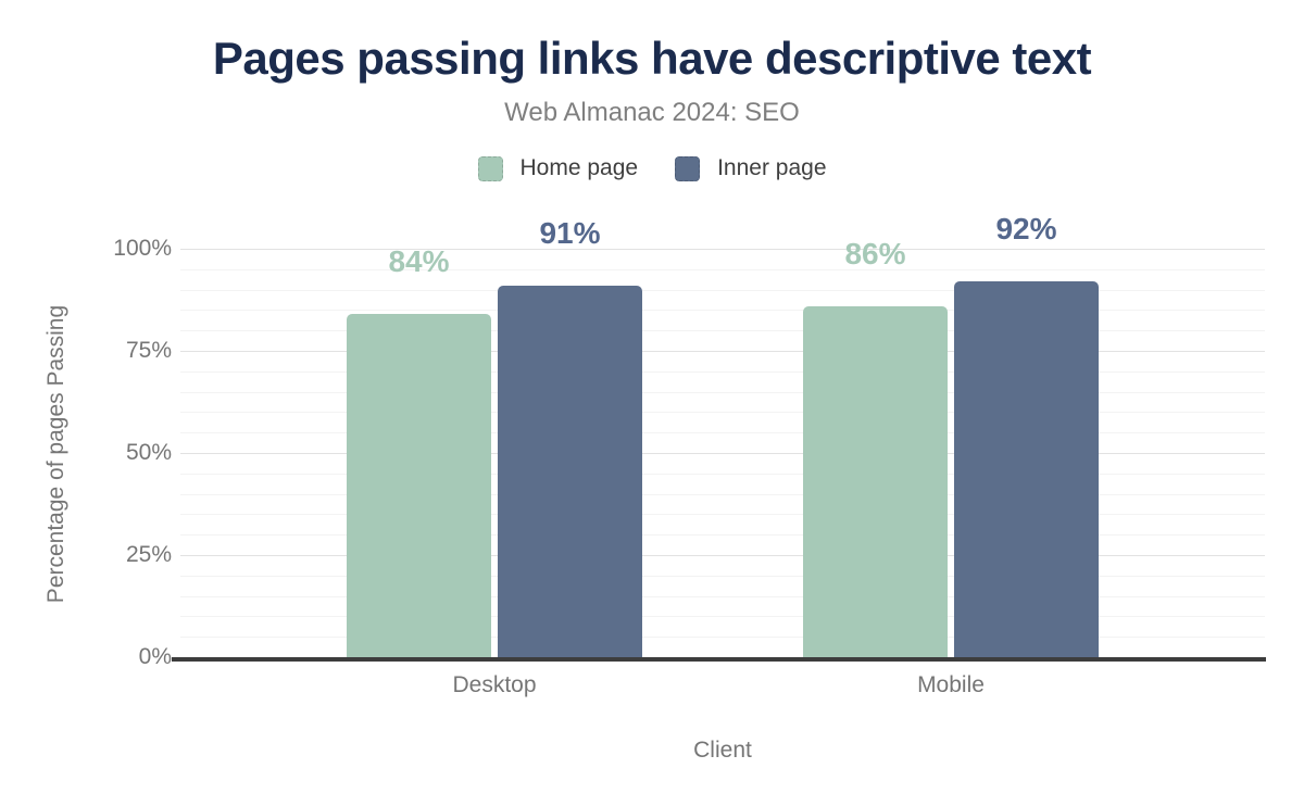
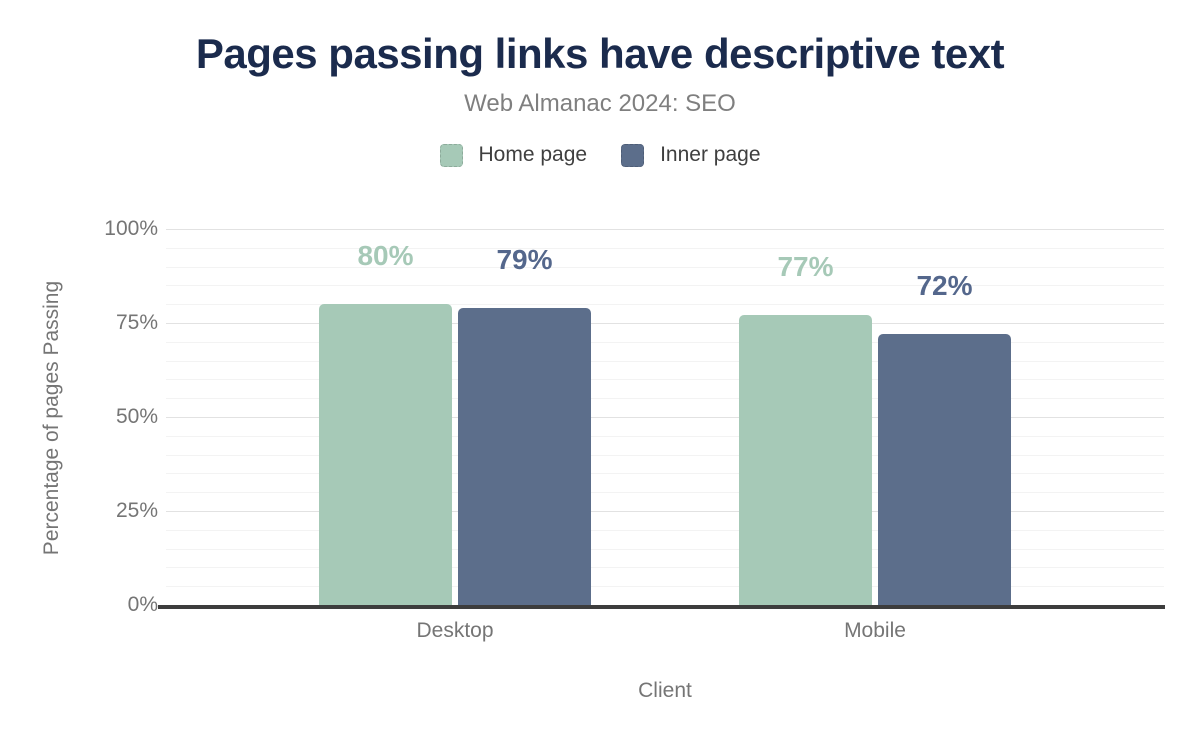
Home page/Desktop: 84% -> 80%
Inner page/Desktop: 91% -> 79%
Home page/Mobile: 86% -> 77%
Inner page/Mobile: 92% -> 72%
